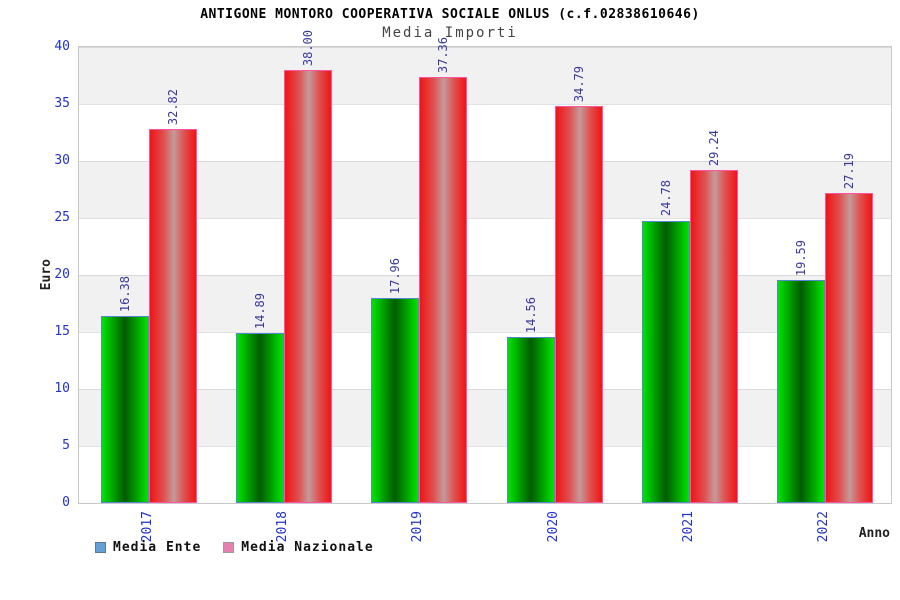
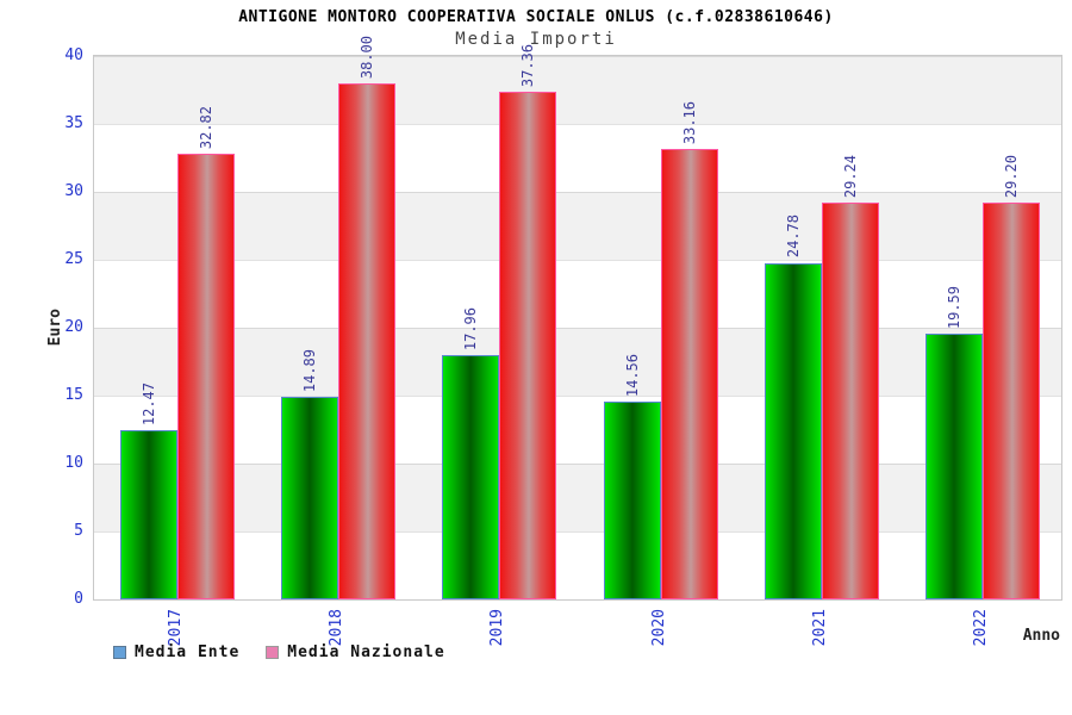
Media Ente/2017: 16.38 -> 12.47
Media Nazionale/2020: 34.79 -> 33.16
Media Nazionale/2022: 27.19 -> 29.20
